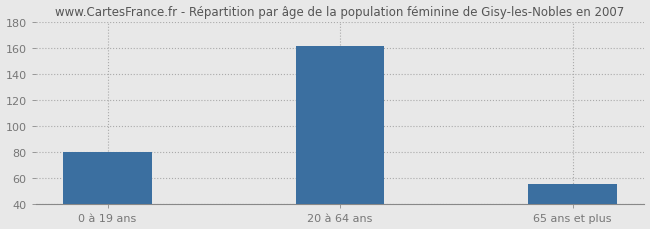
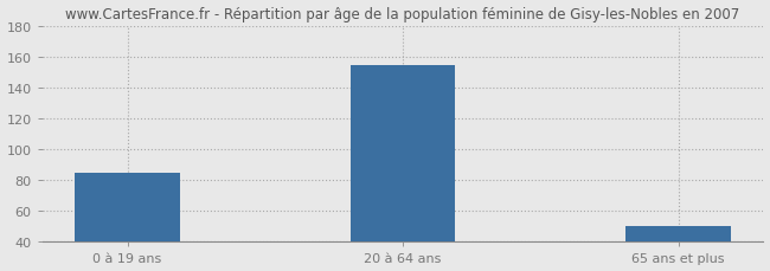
0 à 19 ans: 80 -> 85
20 à 64 ans: 161 -> 154
65 ans et plus: 56 -> 50
